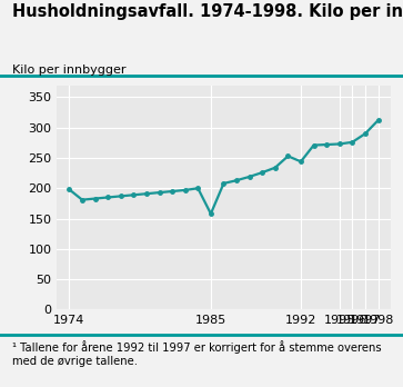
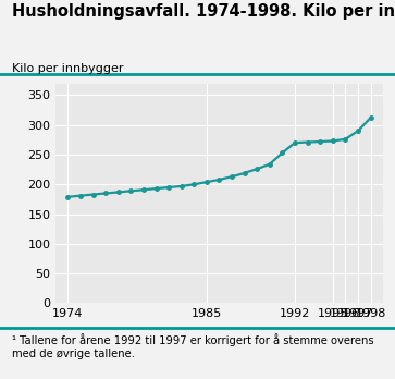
1974: 198 -> 179
1985: 158 -> 204
1992: 244 -> 270
